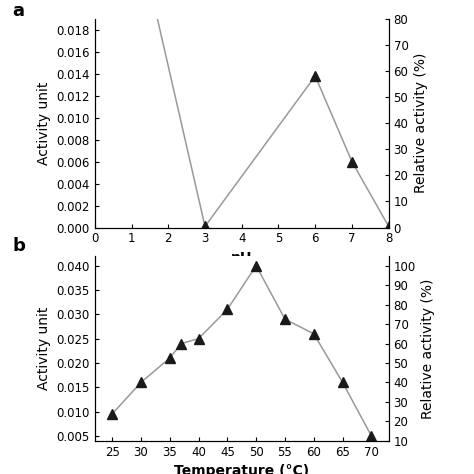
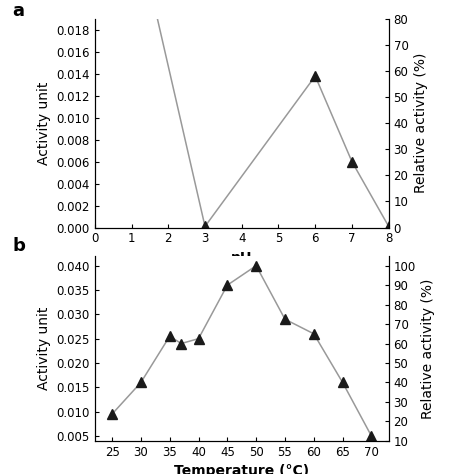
35: 0.0210 -> 0.0255
45: 0.0310 -> 0.0360
